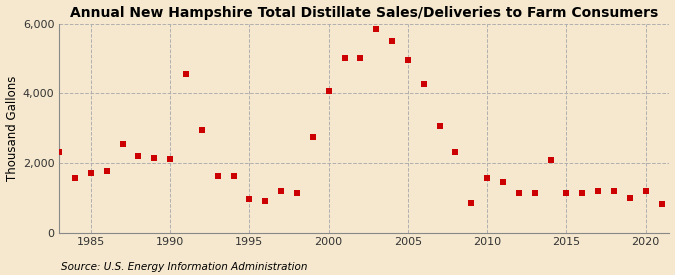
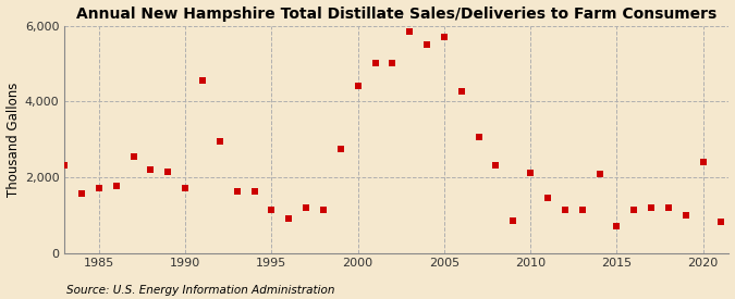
1990: 2,100 -> 1,700
1995: 950 -> 1,150
2000: 4,050 -> 4,400
2005: 4,950 -> 5,700
2010: 1,580 -> 2,100
2015: 1,150 -> 700
2020: 1,200 -> 2,400
